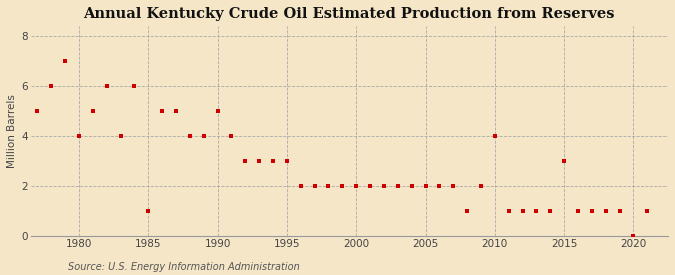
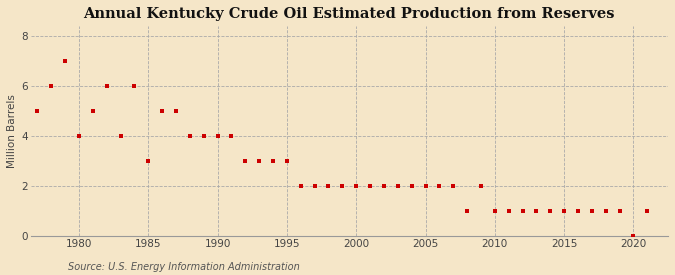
1985: 1 -> 3
1990: 5 -> 4
2010: 4 -> 1
2015: 3 -> 1
